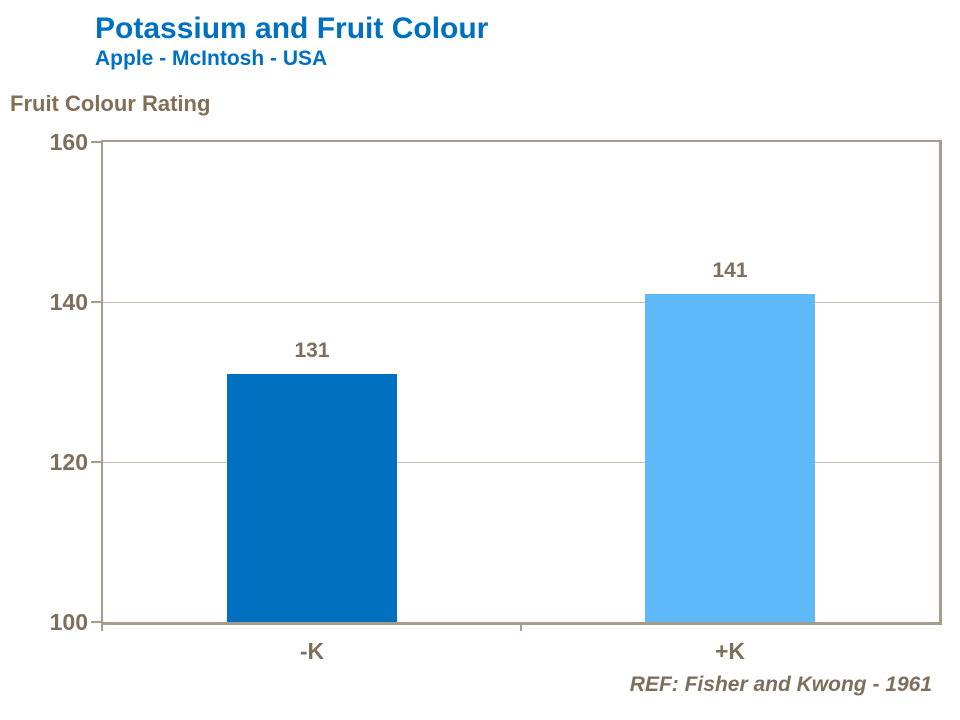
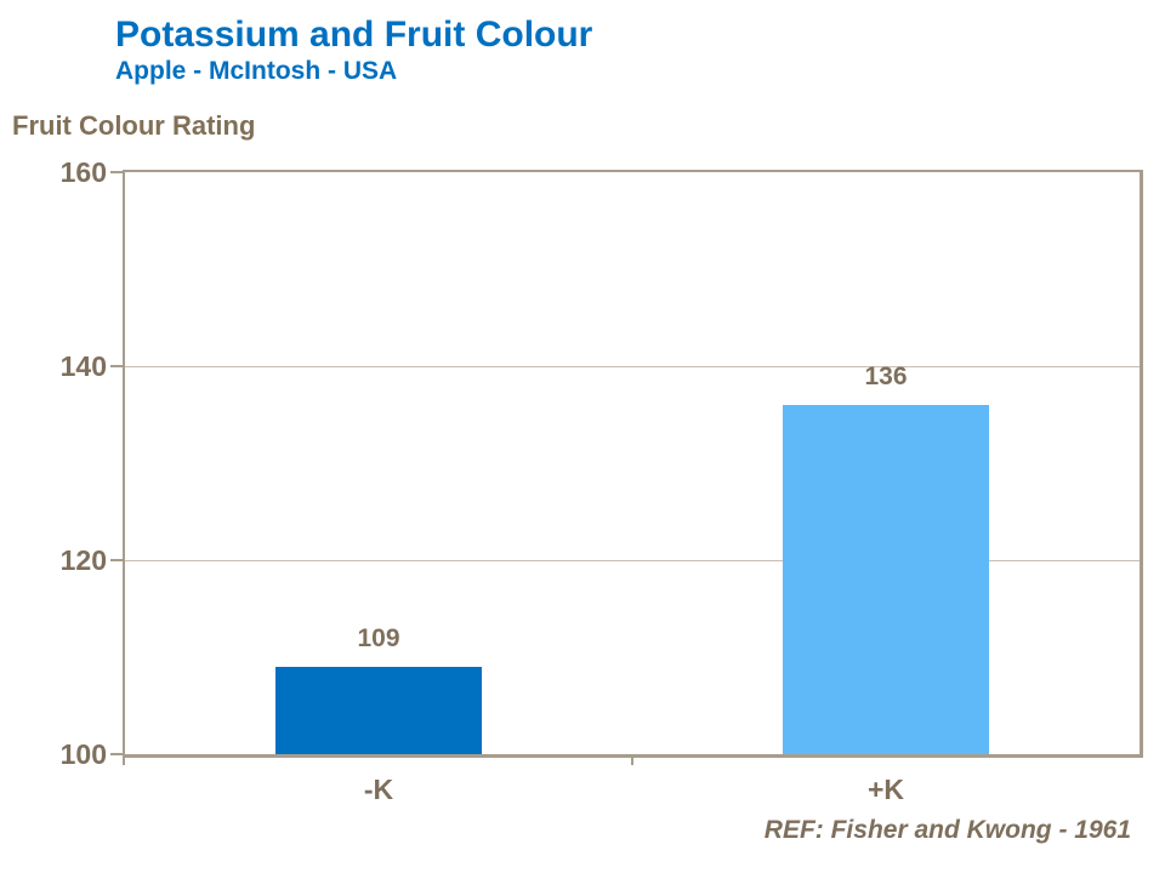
-K: 131 -> 109
+K: 141 -> 136
